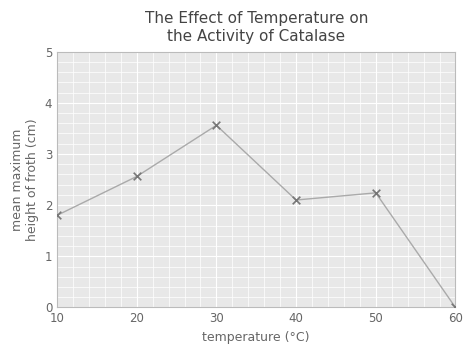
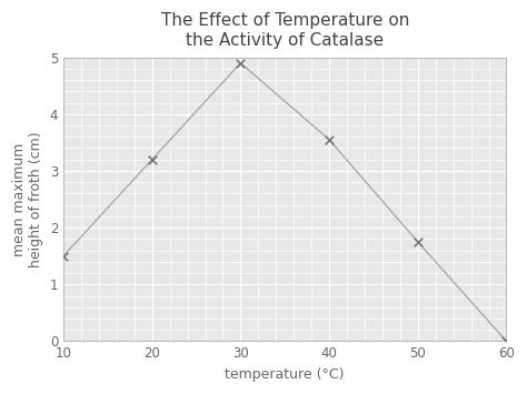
10: 1.80 -> 1.50
20: 2.56 -> 3.20
30: 3.56 -> 4.90
40: 2.10 -> 3.55
50: 2.24 -> 1.75
